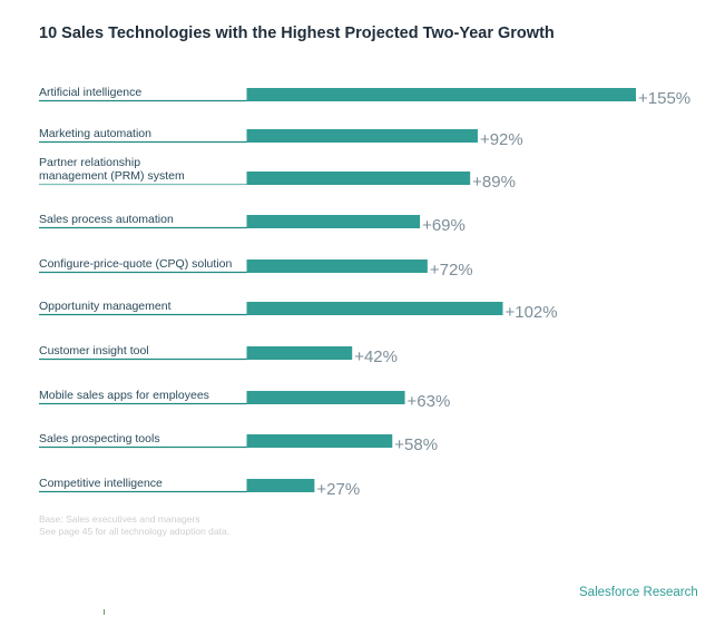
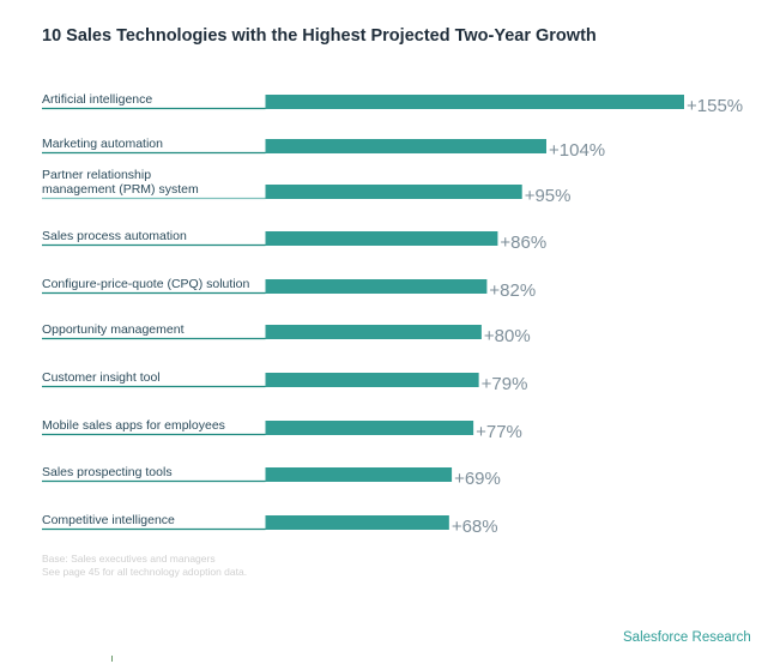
Marketing automation: +92% -> +104%
Partner relationship management (PRM) system: +89% -> +95%
Sales process automation: +69% -> +86%
Configure-price-quote (CPQ) solution: +72% -> +82%
Opportunity management: +102% -> +80%
Customer insight tool: +42% -> +79%
Mobile sales apps for employees: +63% -> +77%
Sales prospecting tools: +58% -> +69%
Competitive intelligence: +27% -> +68%
